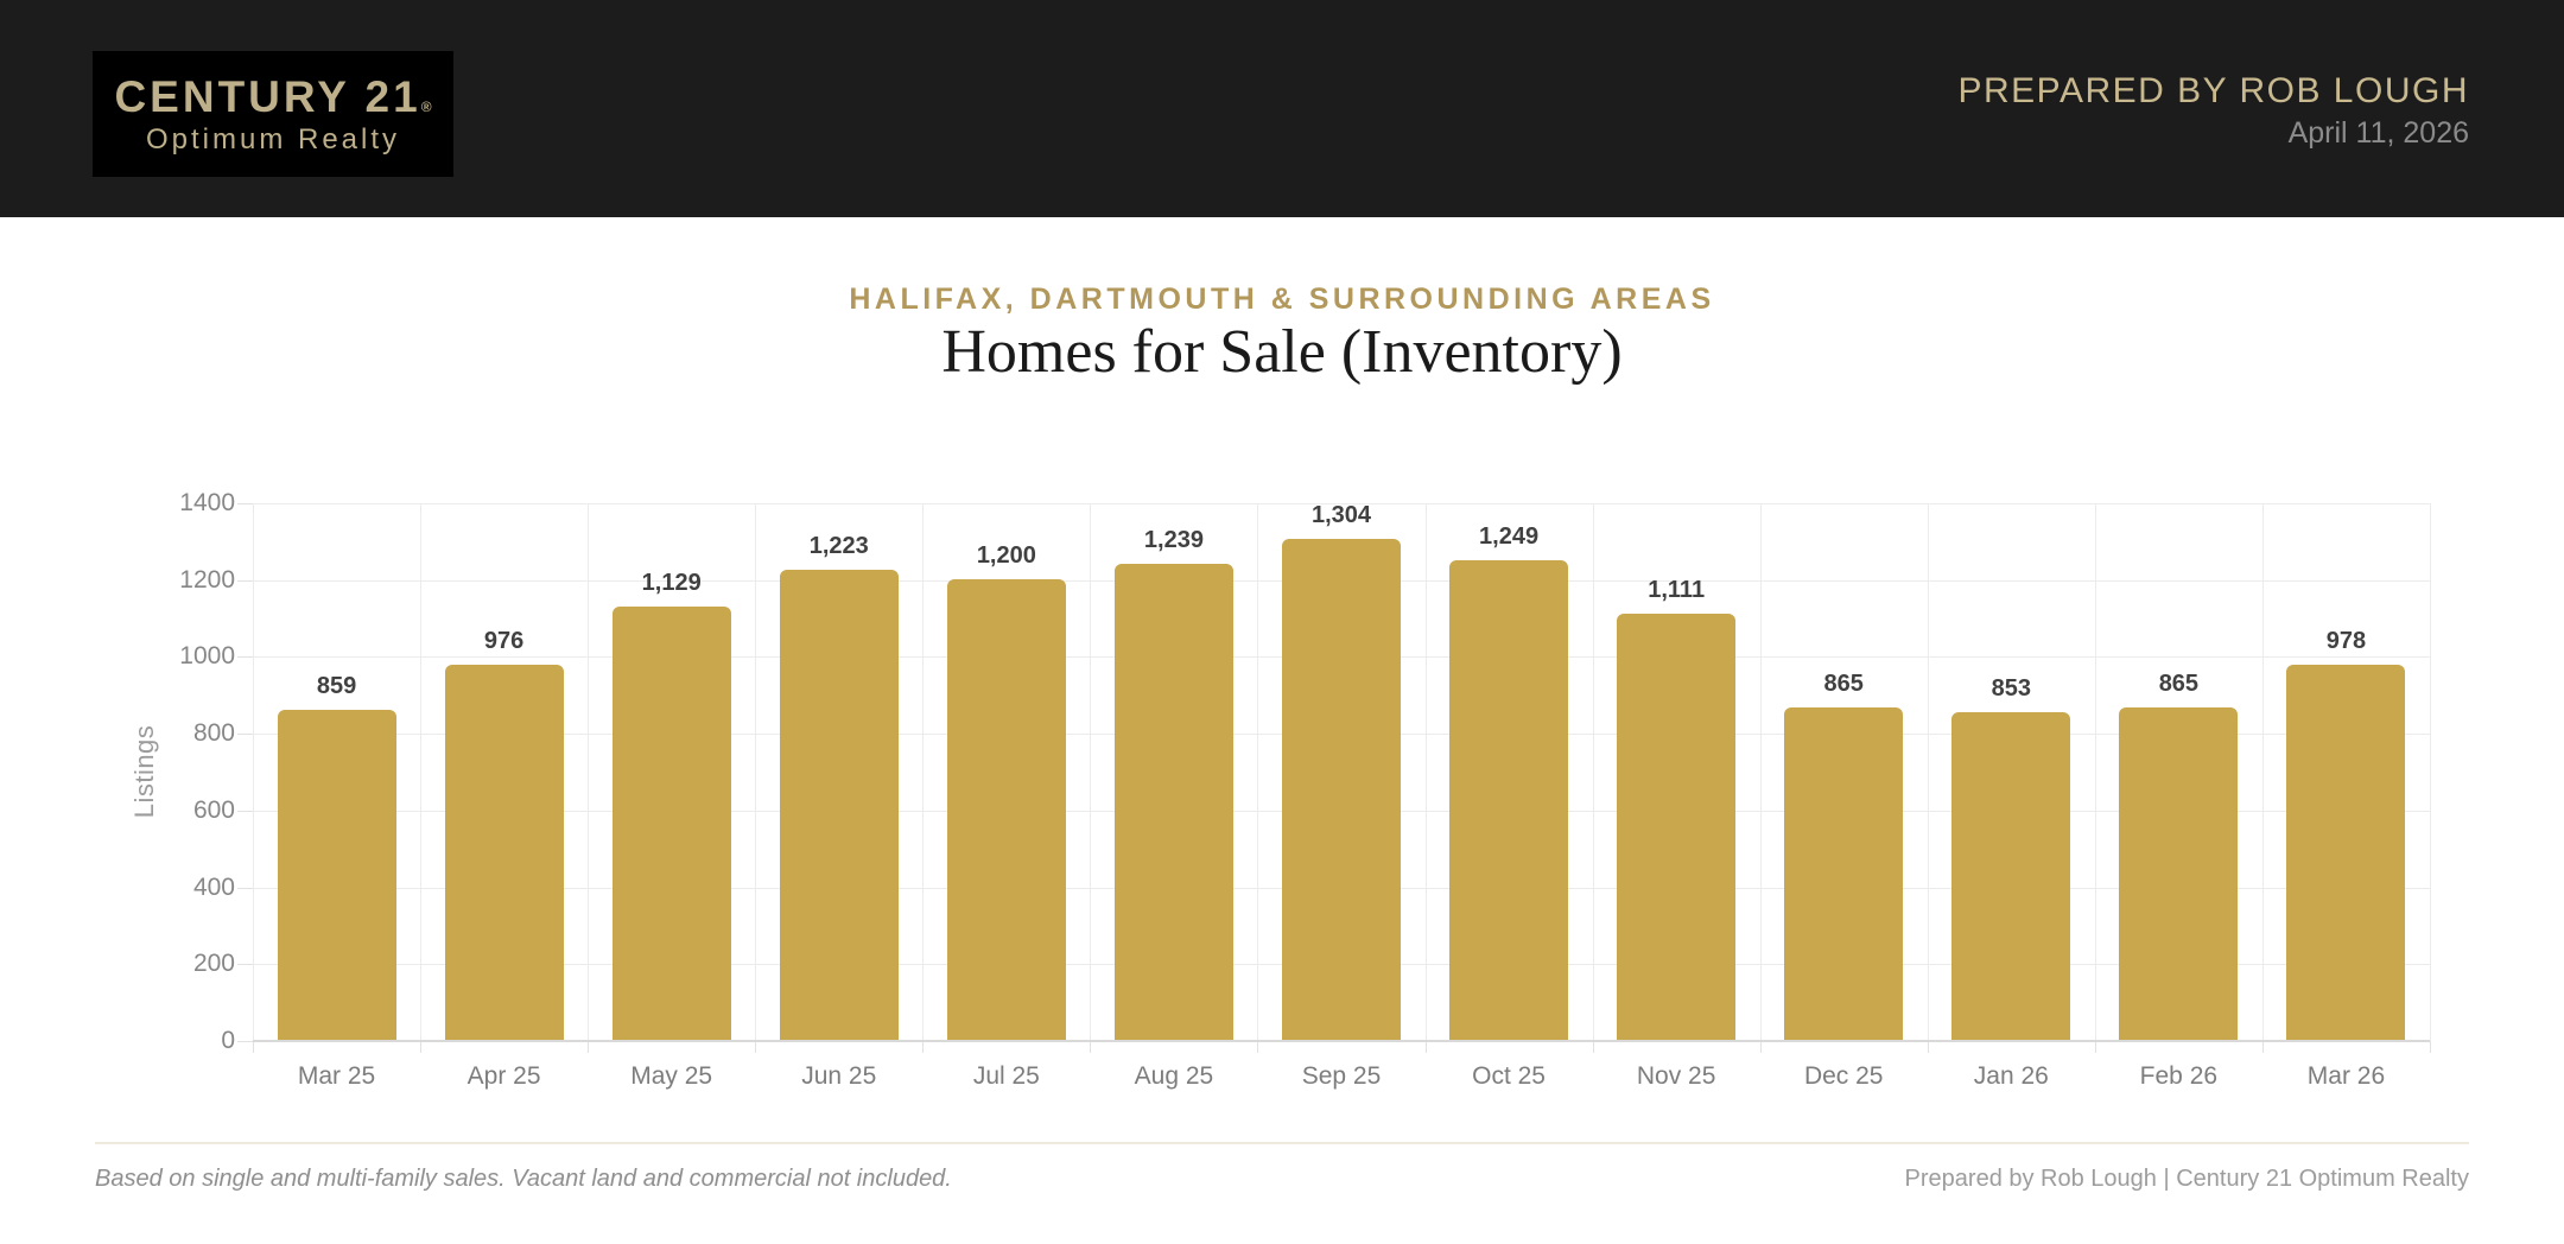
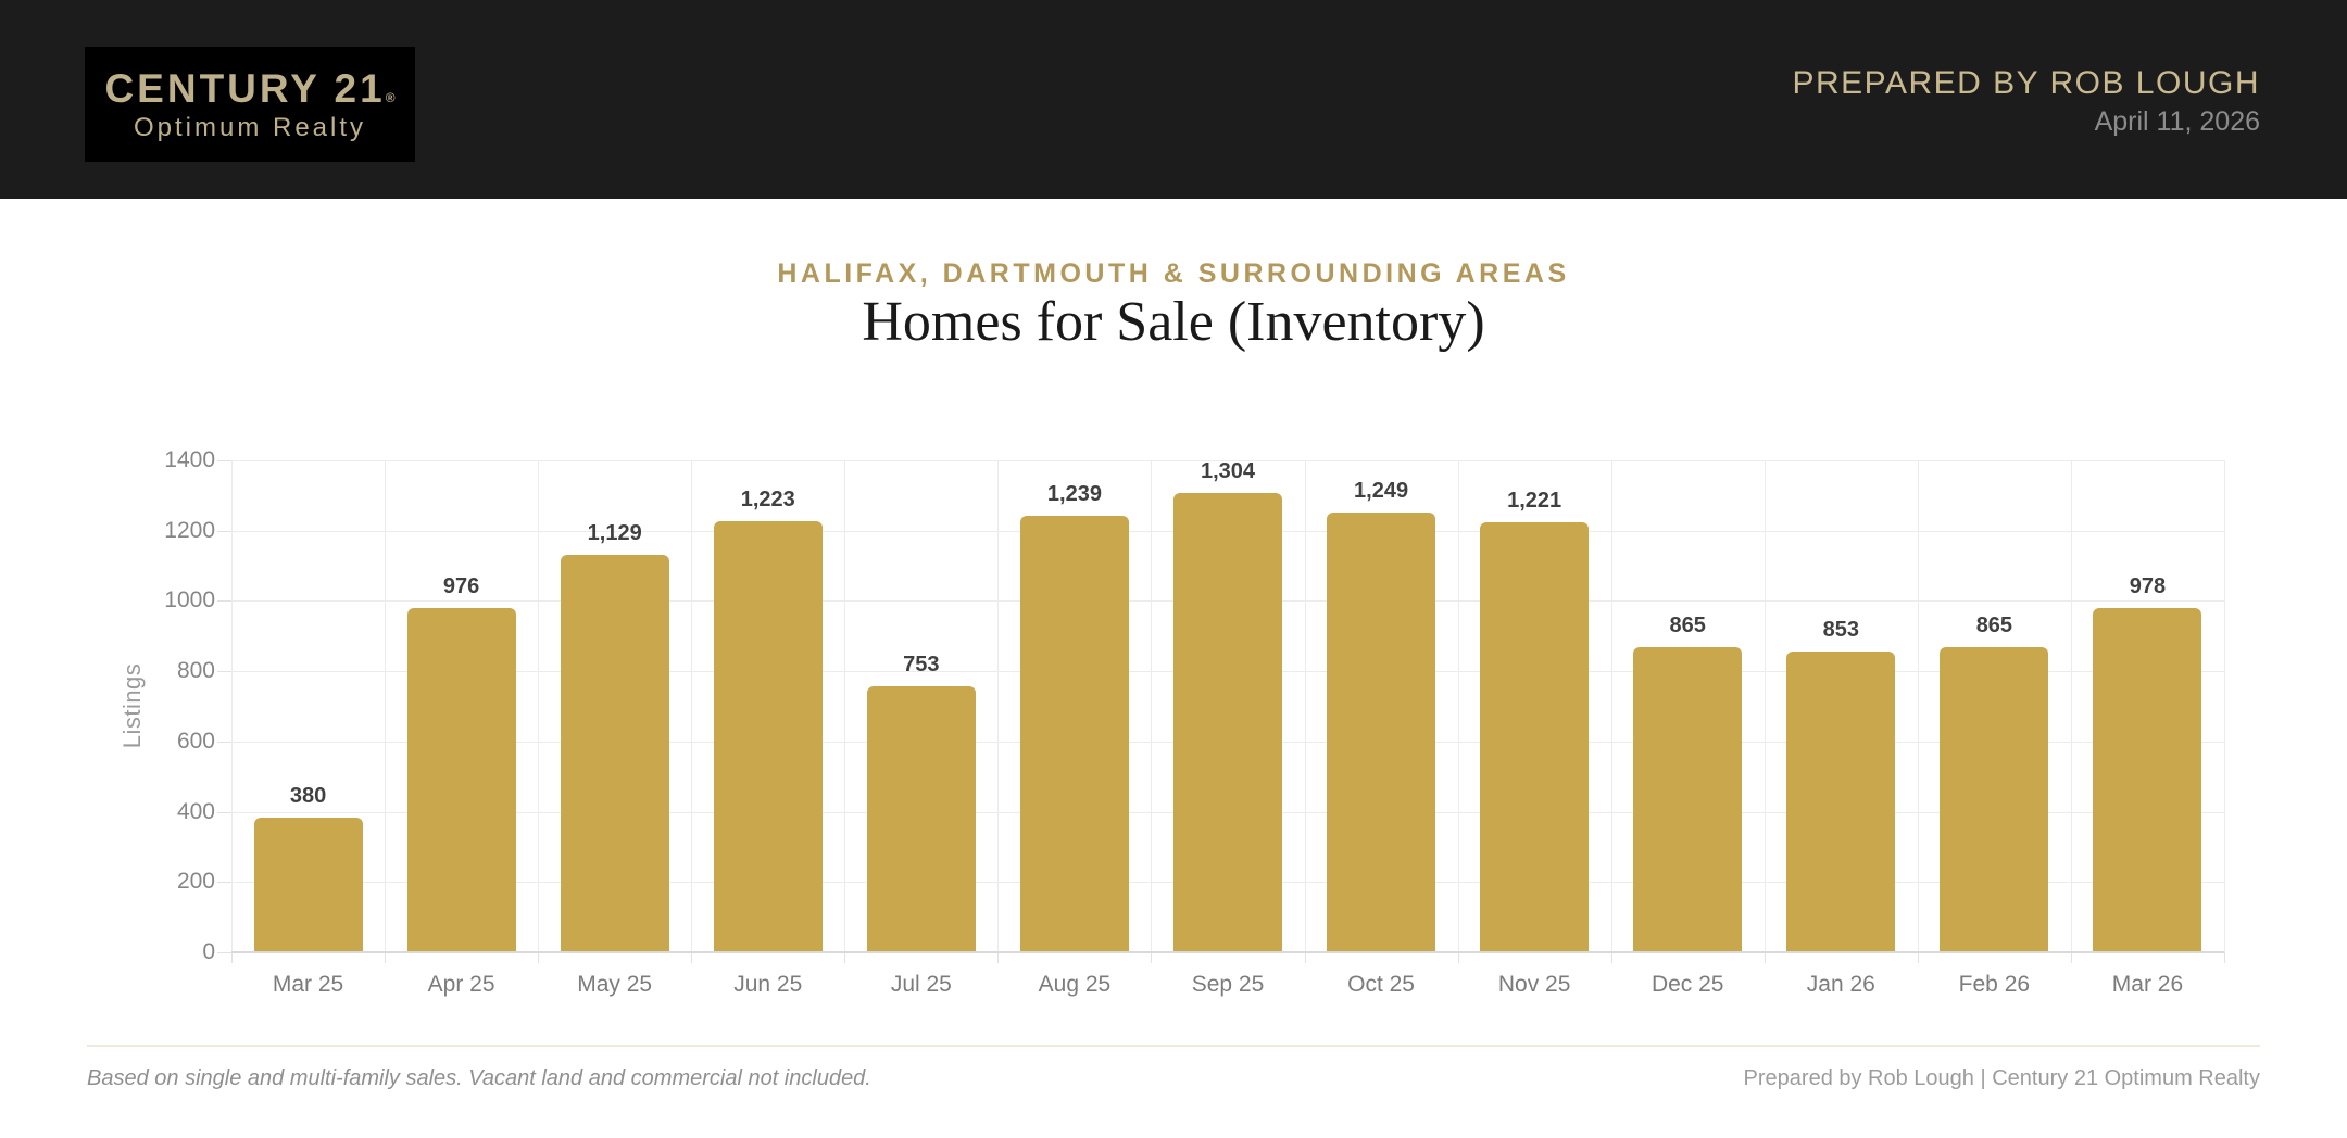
Mar 25: 859 -> 380
Jul 25: 1,200 -> 753
Nov 25: 1,111 -> 1,221
